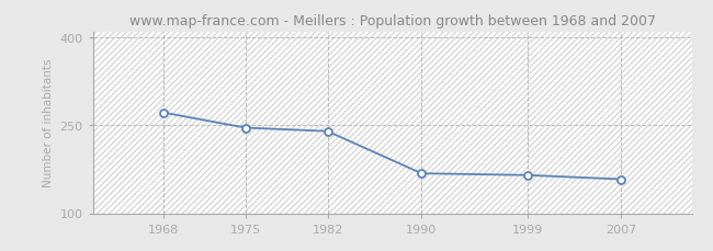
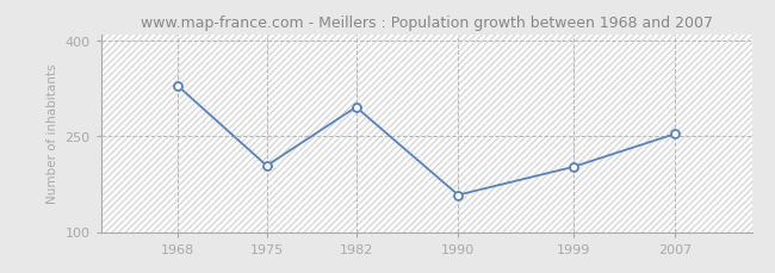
1968: 272 -> 330
1975: 246 -> 204
1982: 240 -> 296
1990: 168 -> 158
1999: 165 -> 202
2007: 158 -> 254
